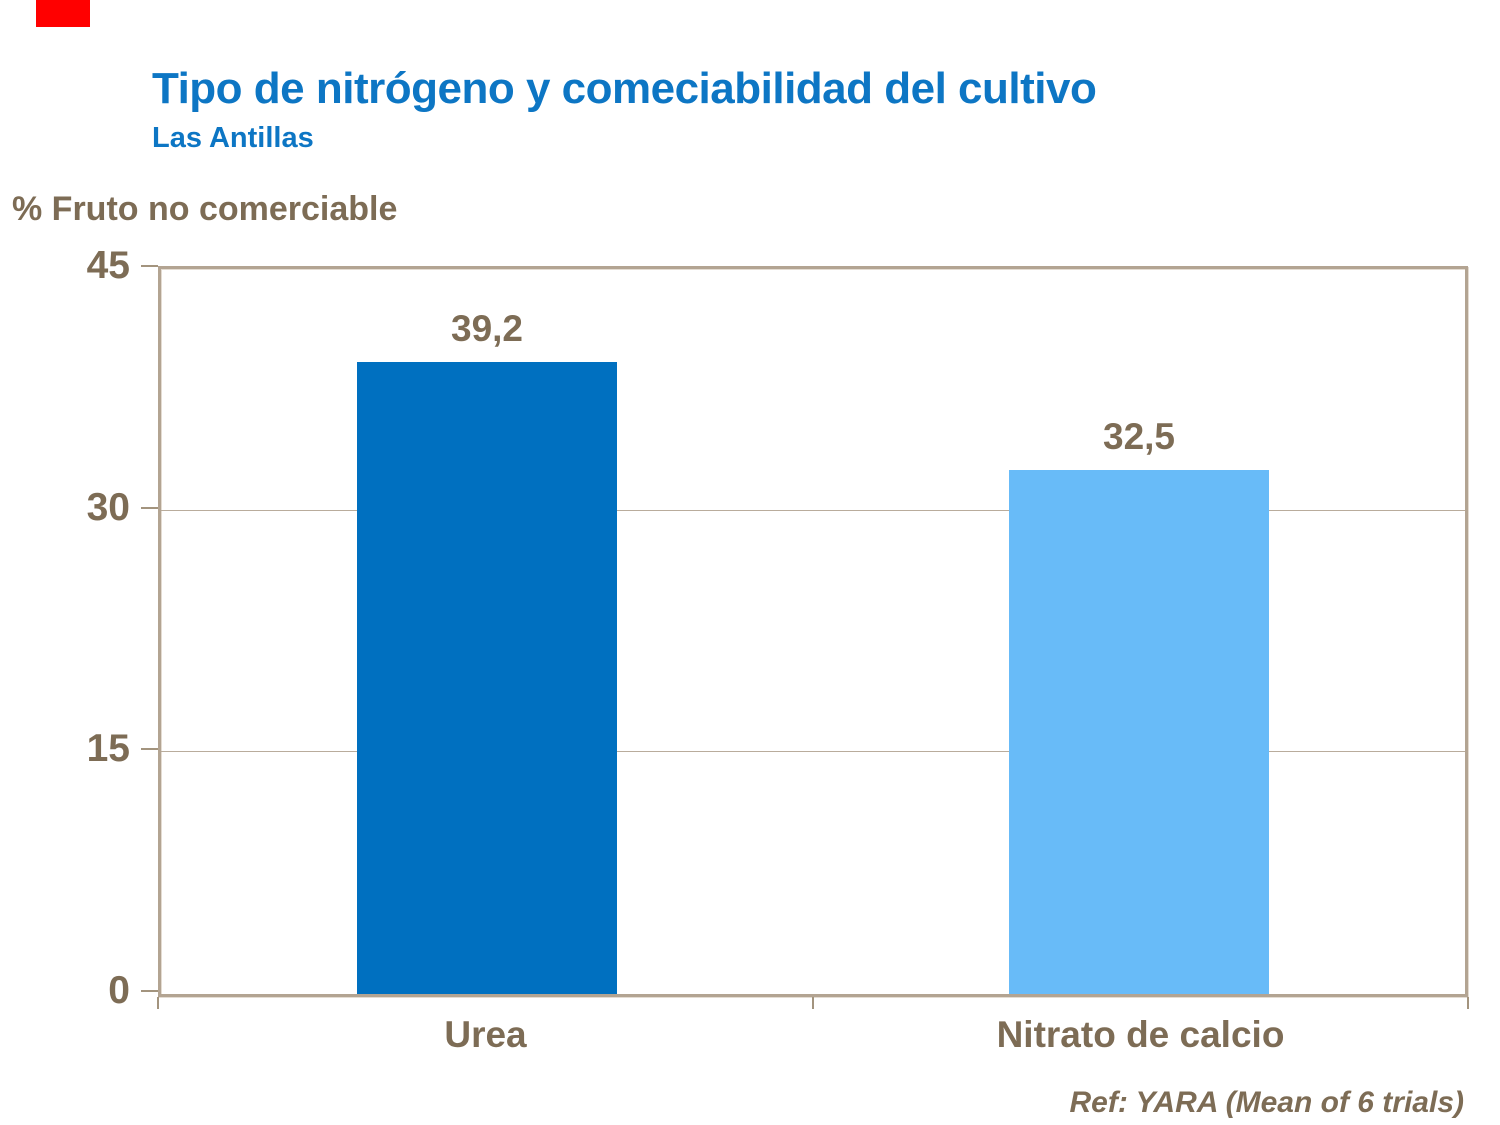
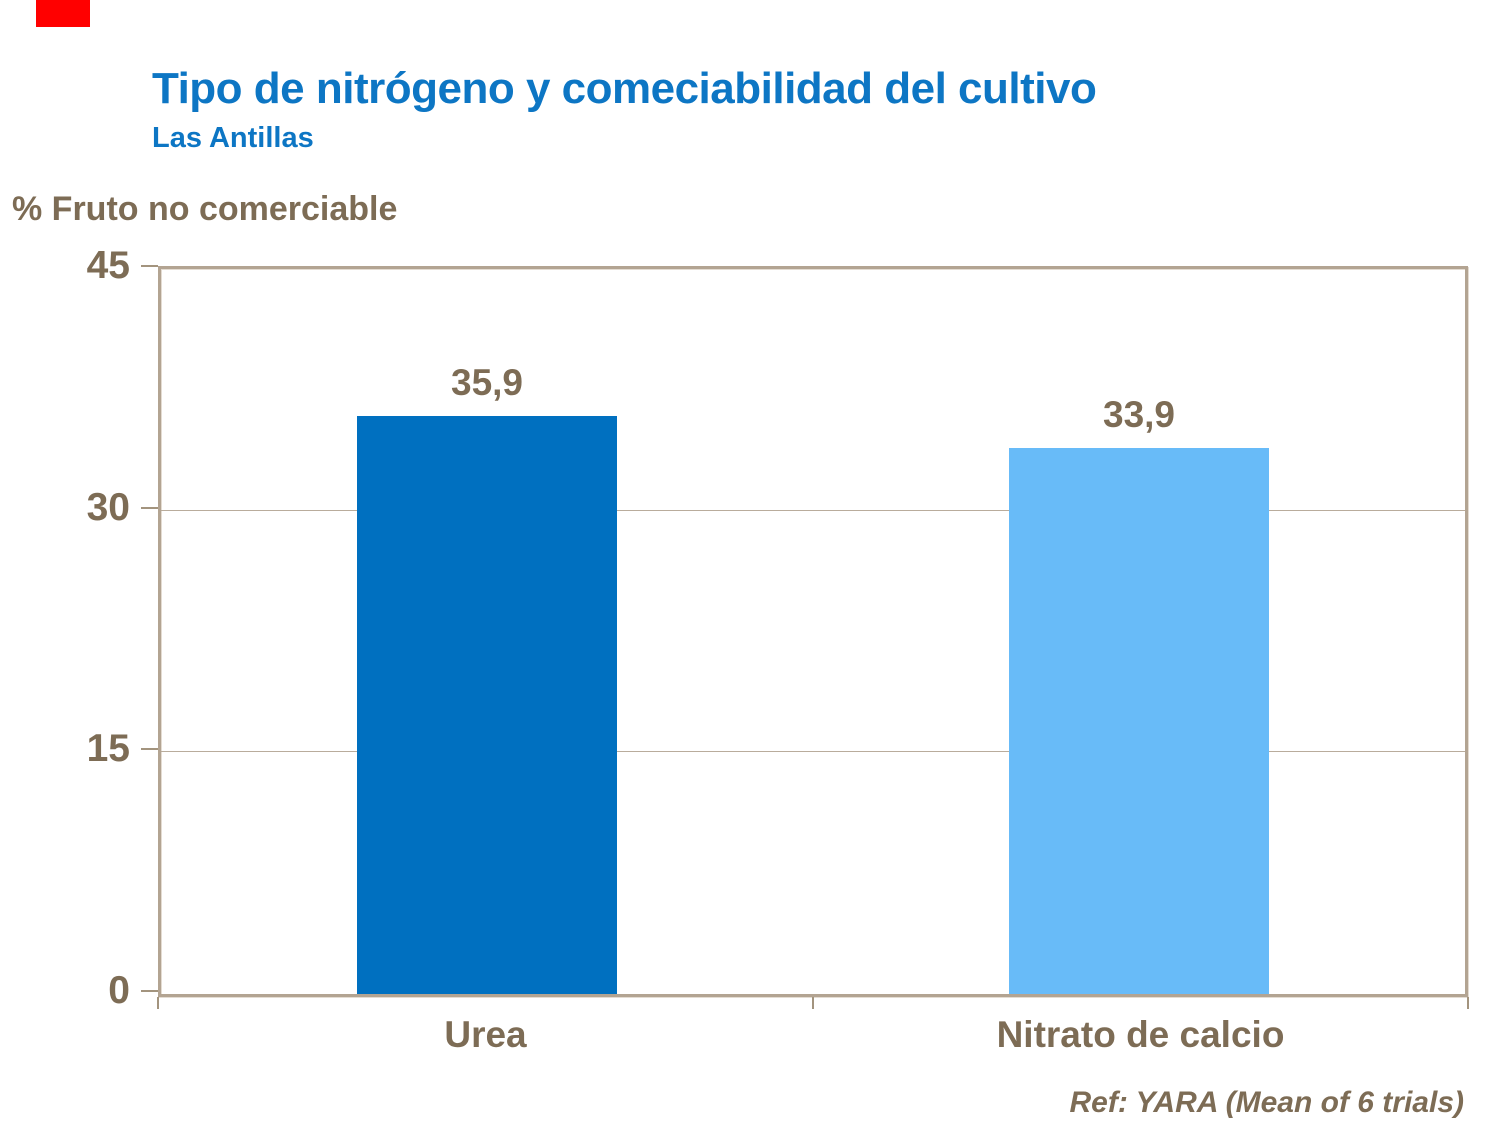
Urea: 39,2 -> 35,9
Nitrato de calcio: 32,5 -> 33,9
